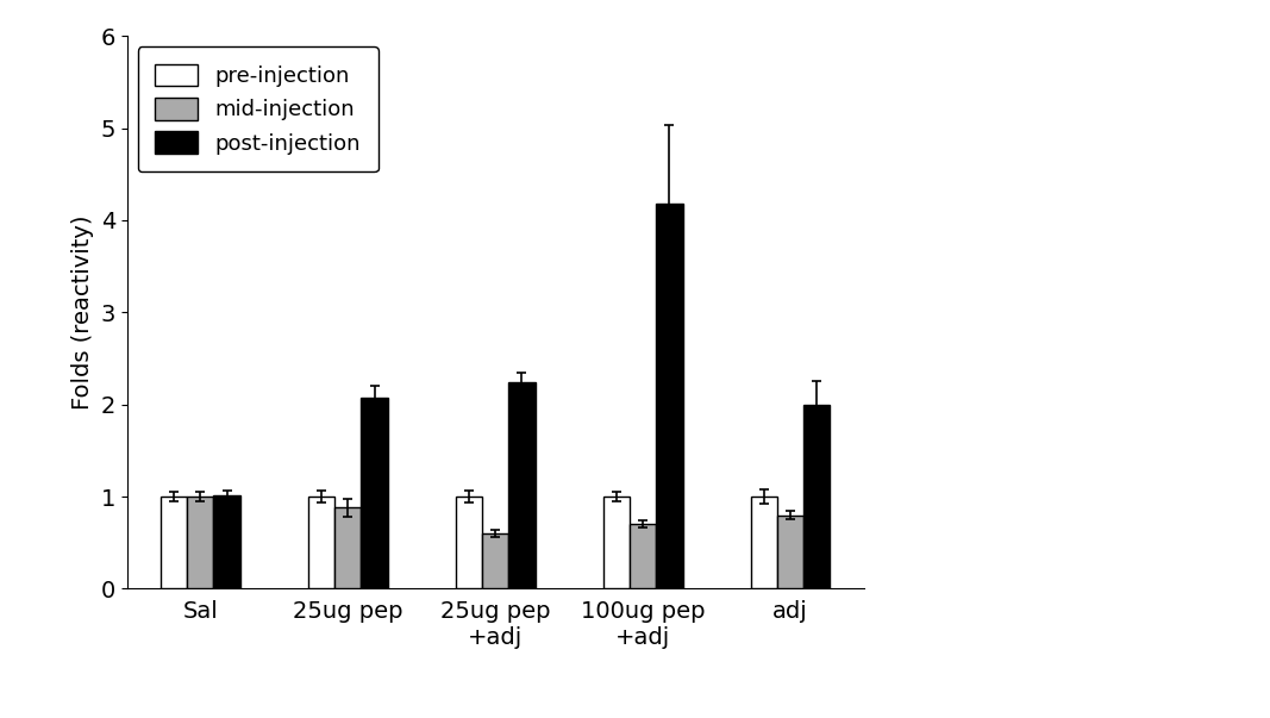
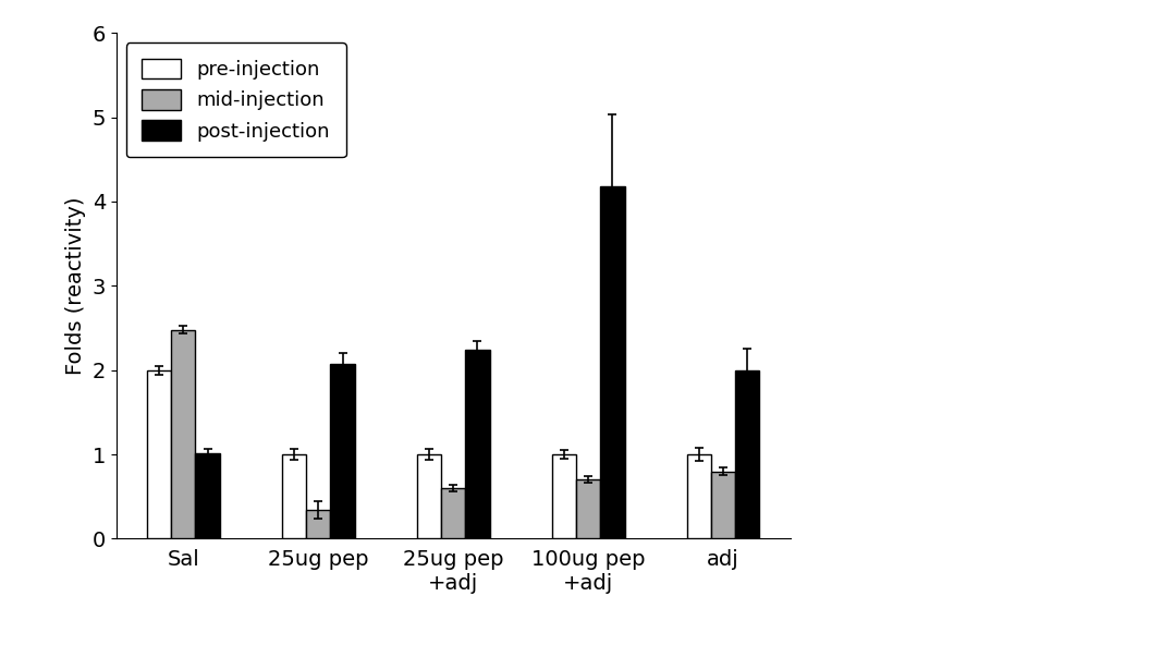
pre-injection/Sal: 1 -> 2
mid-injection/Sal: 1.00 -> 2.48
mid-injection/25ug pep: 0.88 -> 0.34
